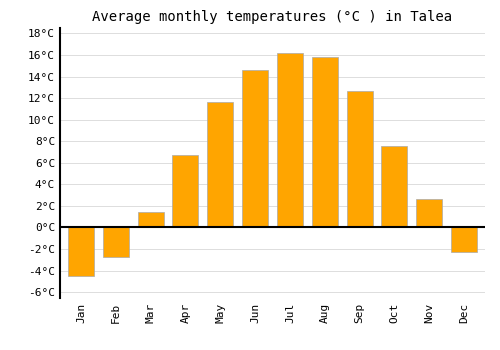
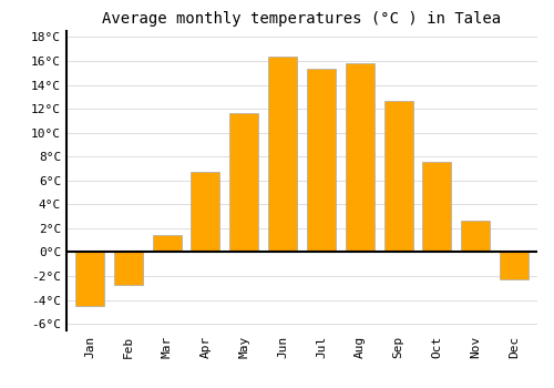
Jun: 14.6°C -> 16.4°C
Jul: 16.2°C -> 15.3°C
